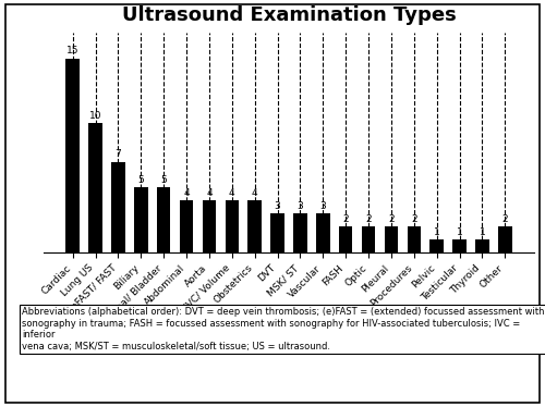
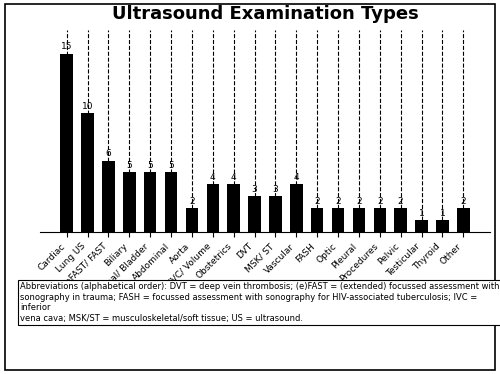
eFAST/ FAST: 7 -> 6
Abdominal: 4 -> 5
Aorta: 4 -> 2
Vascular: 3 -> 4
Pelvic: 1 -> 2
